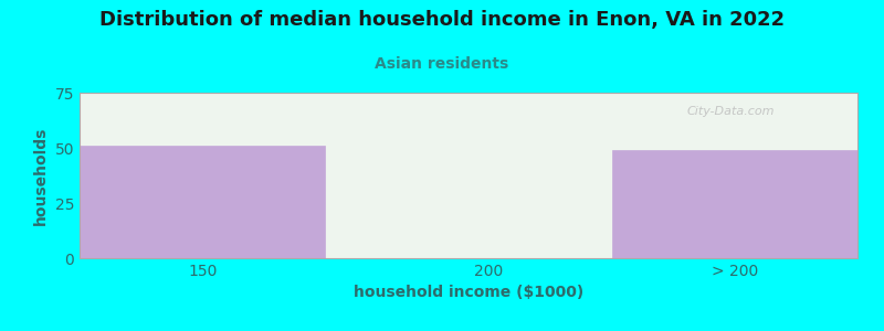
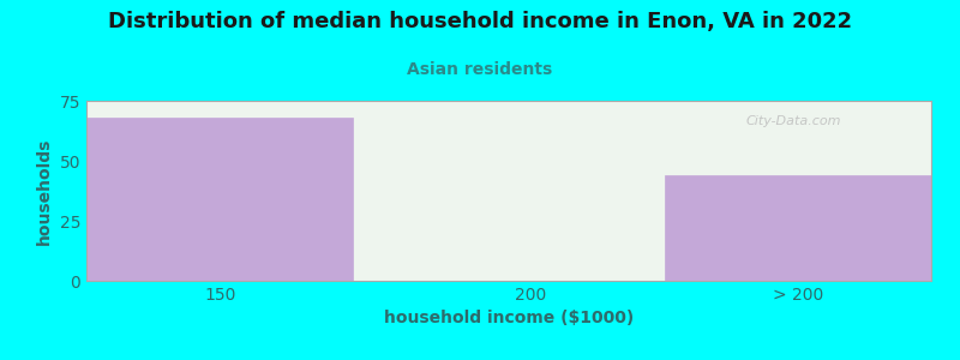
150: 51 -> 68
> 200: 49 -> 44
